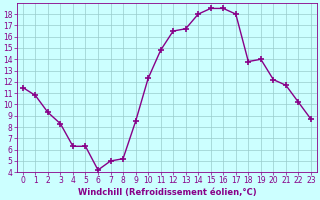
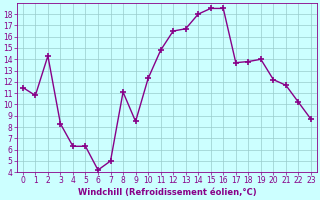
2: 9.3 -> 14.3
8: 5.2 -> 11.1
17: 18.0 -> 13.7
